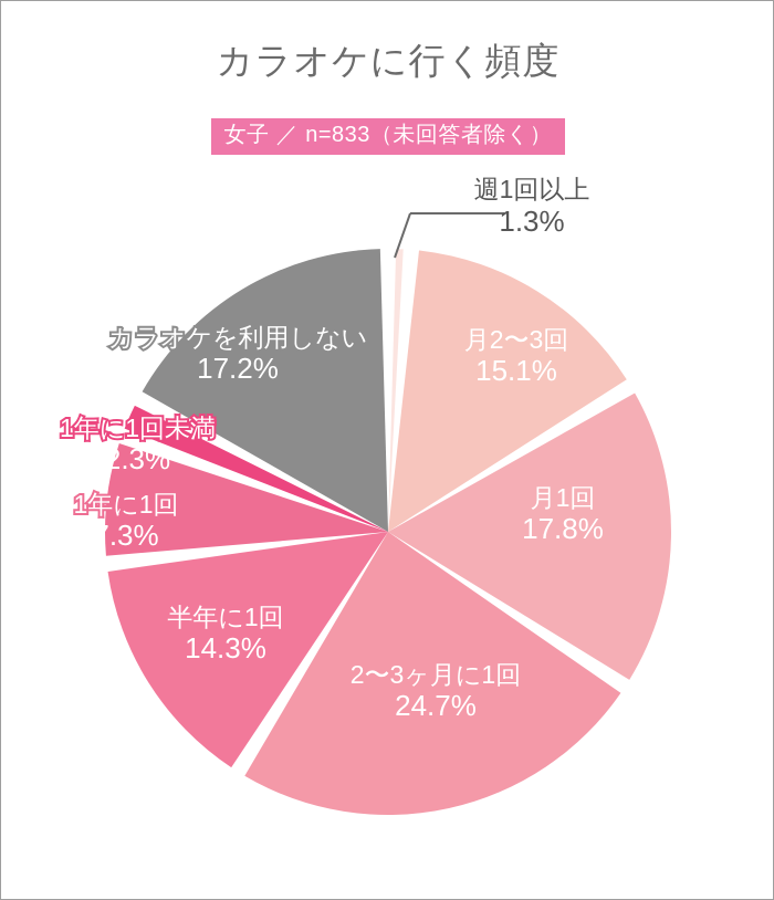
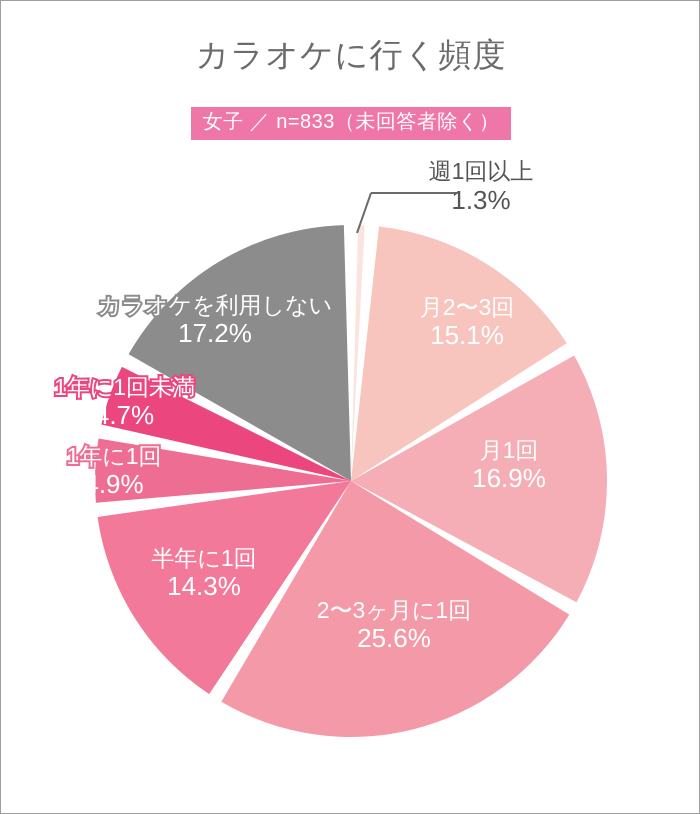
月1回: 17.8% -> 16.9%
2〜3ヶ月に1回: 24.7% -> 25.6%
1年に1回: 7.3% -> 4.9%
1年に1回未満: 2.3% -> 4.7%
